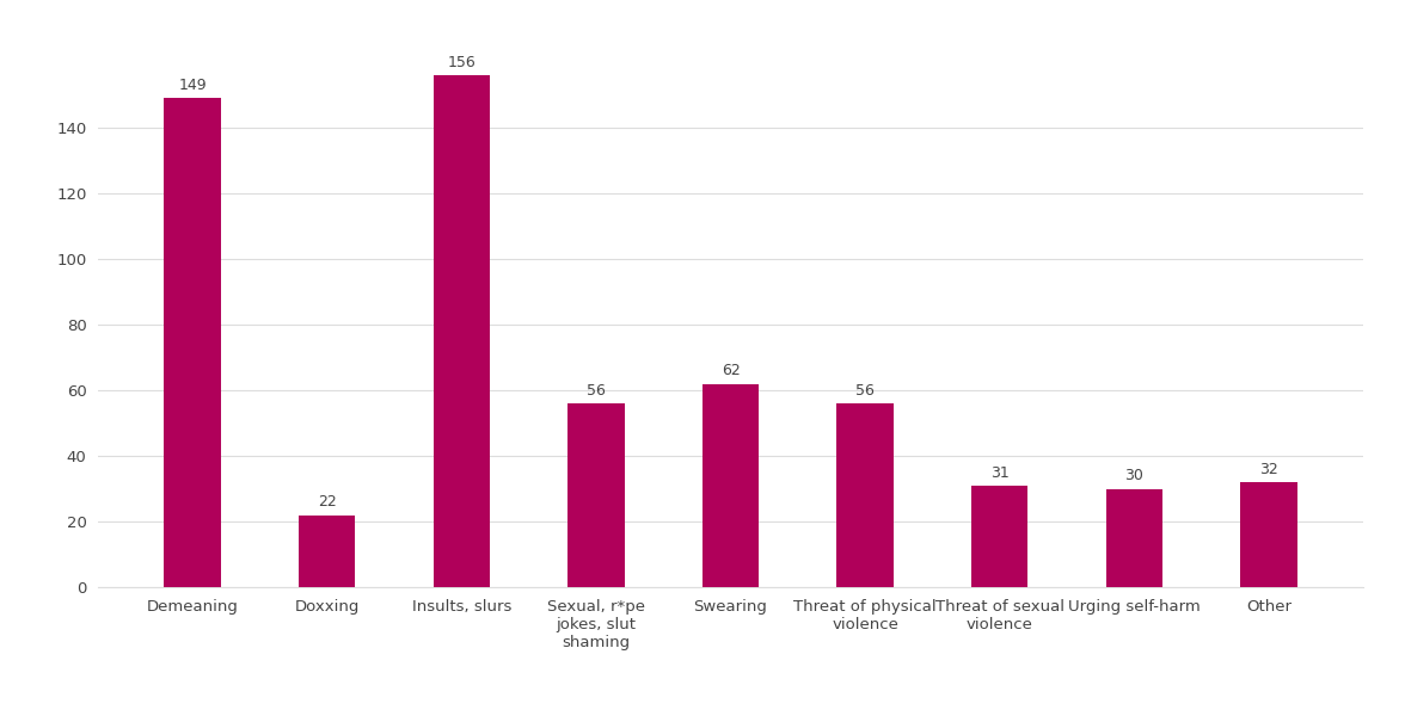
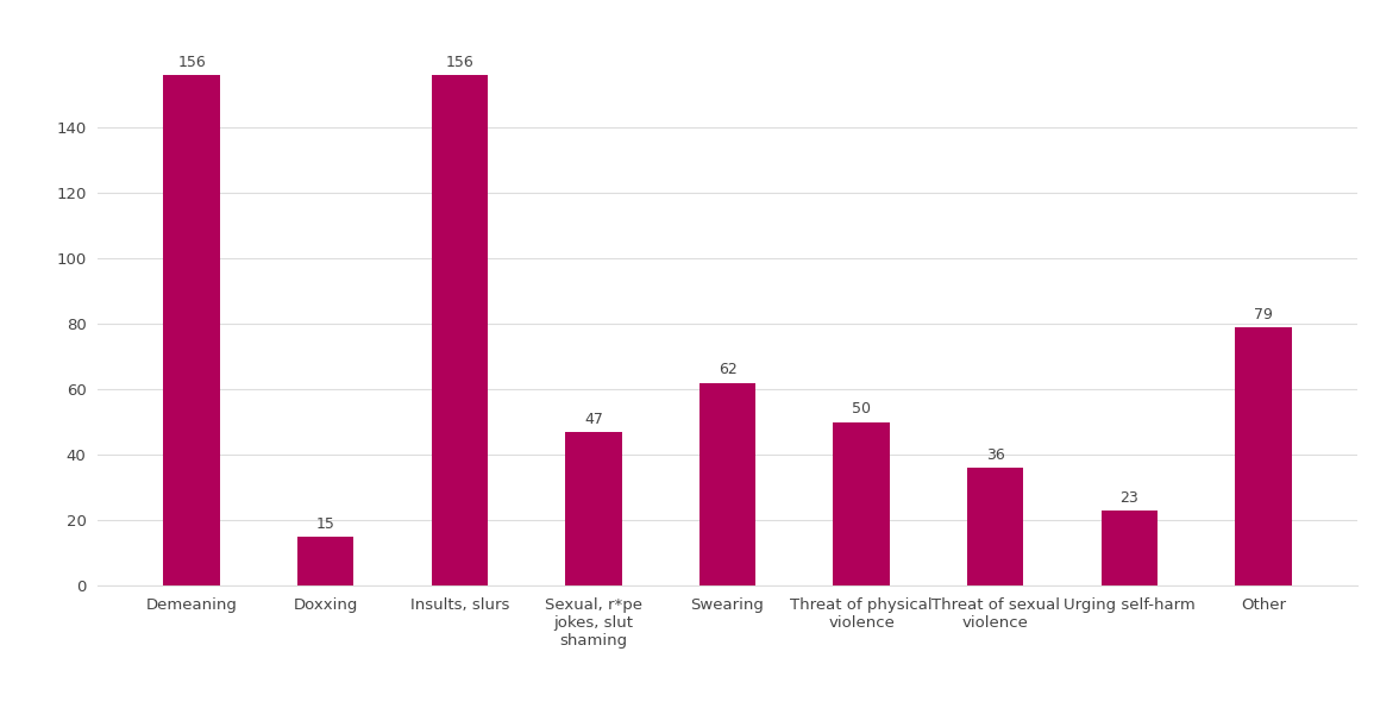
Demeaning: 149 -> 156
Doxxing: 22 -> 15
Sexual, r*pe jokes, slut shaming: 56 -> 47
Threat of physical violence: 56 -> 50
Threat of sexual violence: 31 -> 36
Urging self-harm: 30 -> 23
Other: 32 -> 79
